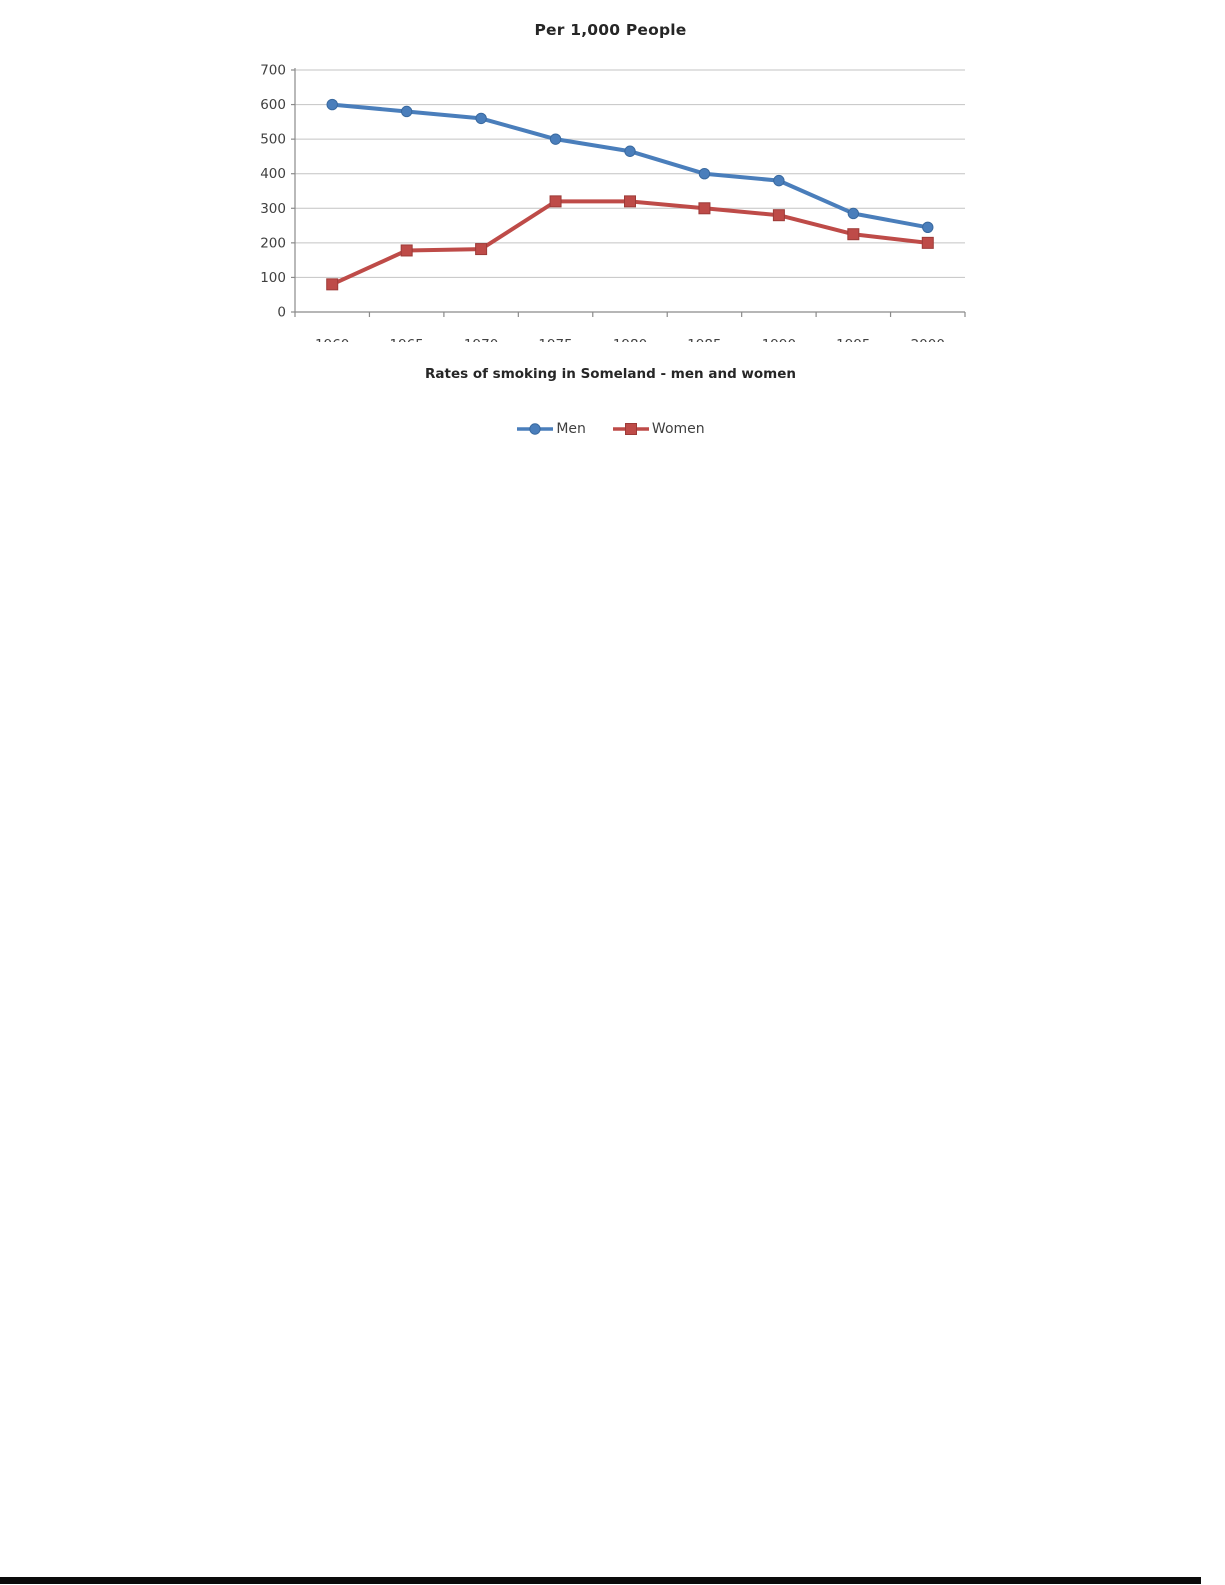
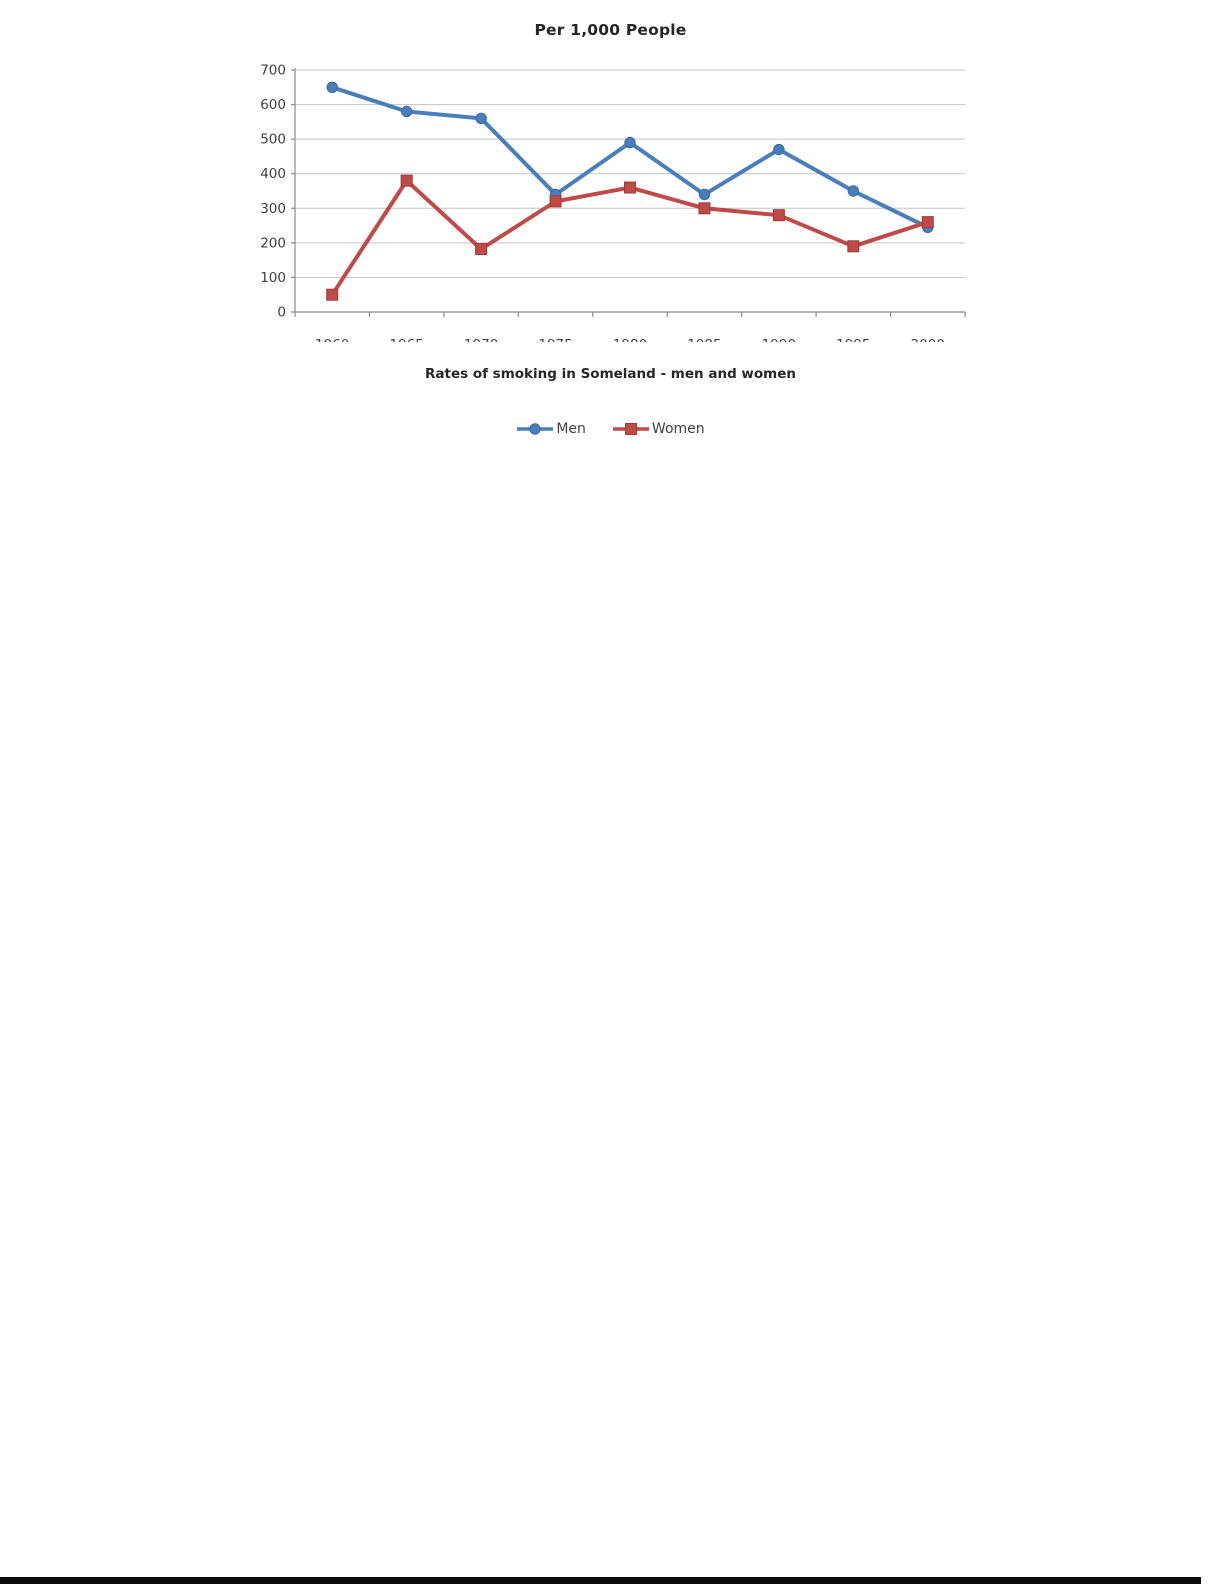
Men/1960: 600 -> 650
Women/1960: 80 -> 50
Women/1965: 180 -> 380
Men/1975: 500 -> 340
Men/1980: 460 -> 490
Women/1980: 320 -> 360
Men/1985: 400 -> 340
Men/1990: 380 -> 470
Men/1995: 280 -> 350
Women/1995: 220 -> 190
Women/2000: 200 -> 260
